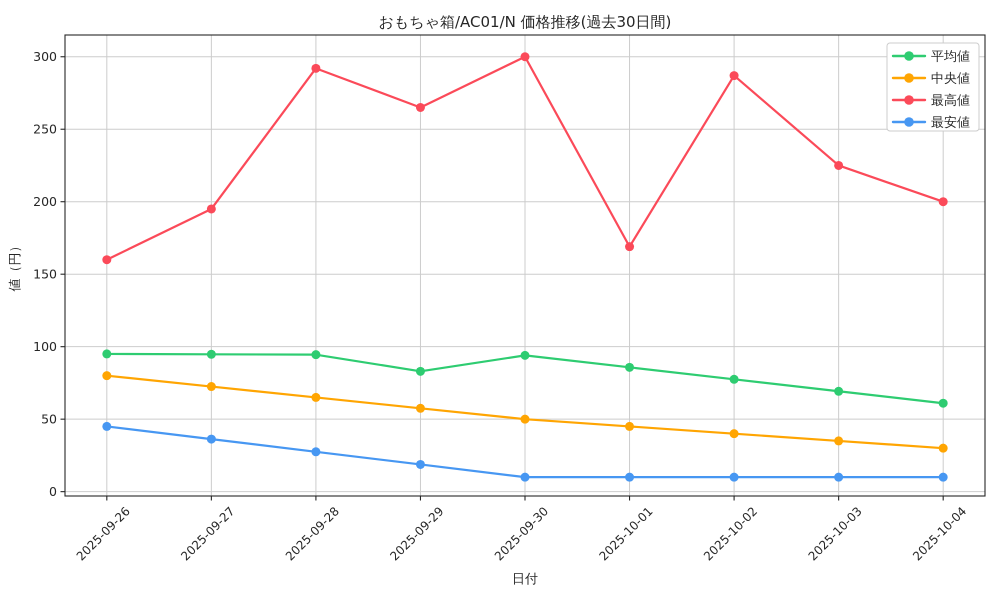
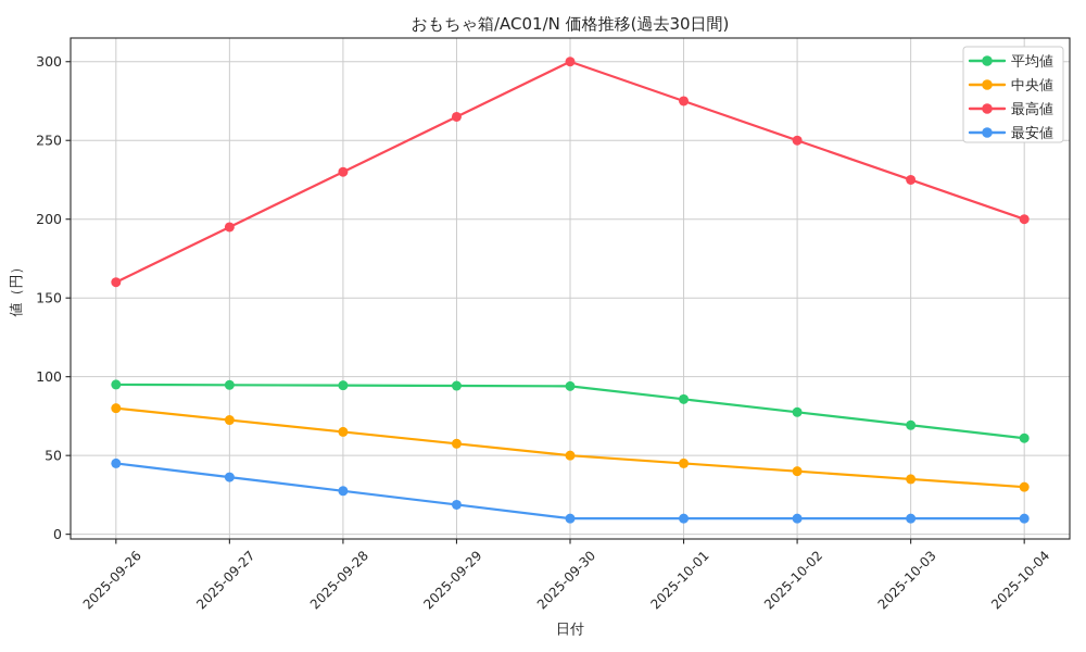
最高値/2025-09-28: 292 -> 230
平均値/2025-09-29: 83 -> 94
最高値/2025-10-01: 169 -> 275
最高値/2025-10-02: 287 -> 250
